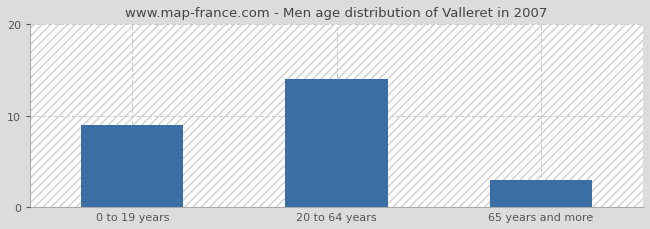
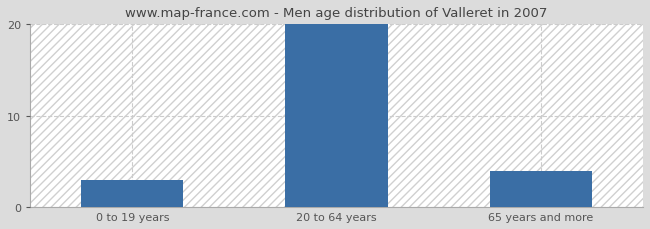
0 to 19 years: 9 -> 3
20 to 64 years: 14 -> 20
65 years and more: 3 -> 4
